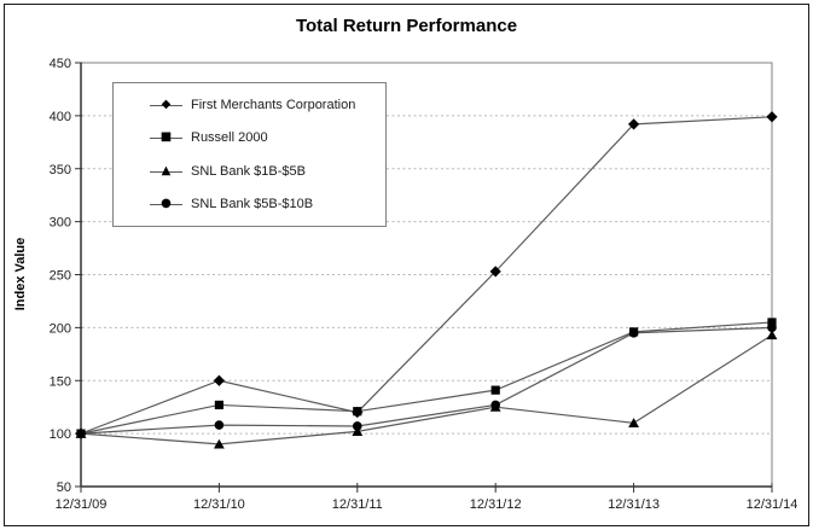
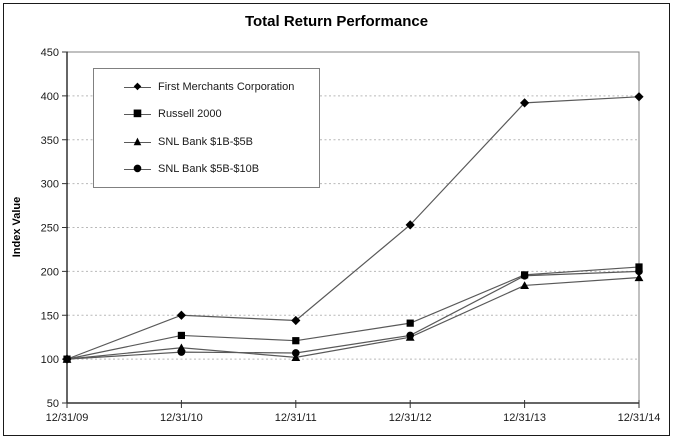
SNL Bank $1B-$5B/12/31/10: 90 -> 110
First Merchants Corporation/12/31/11: 120 -> 140
SNL Bank $1B-$5B/12/31/13: 110 -> 180
